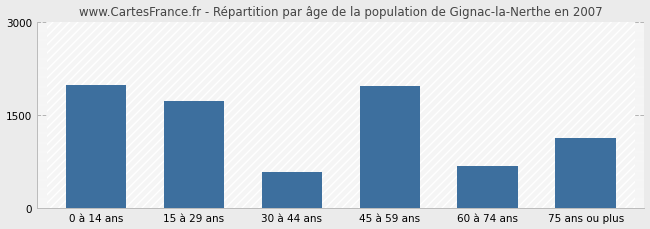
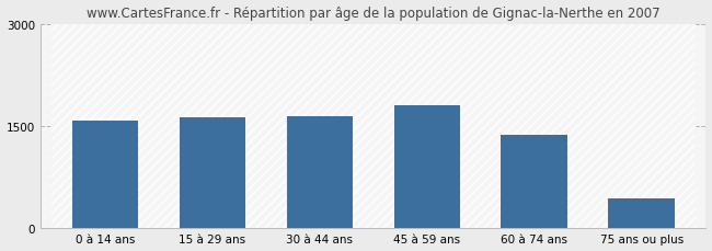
0 à 14 ans: 1980 -> 1580
15 à 29 ans: 1720 -> 1620
30 à 44 ans: 580 -> 1640
45 à 59 ans: 1960 -> 1800
60 à 74 ans: 680 -> 1370
75 ans ou plus: 1120 -> 430
